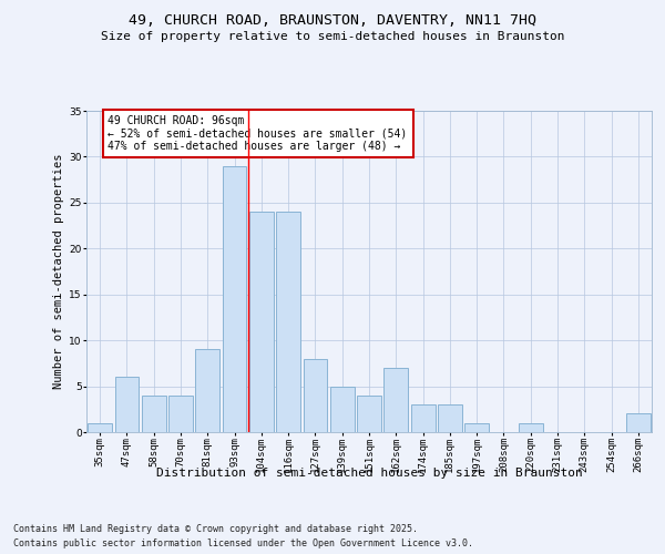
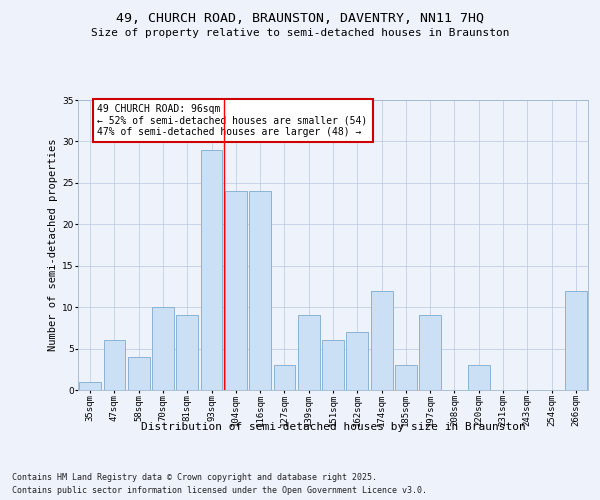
70sqm: 4 -> 10
127sqm: 8 -> 3
139sqm: 5 -> 9
151sqm: 4 -> 6
174sqm: 3 -> 12
197sqm: 1 -> 9
220sqm: 1 -> 3
266sqm: 2 -> 12
